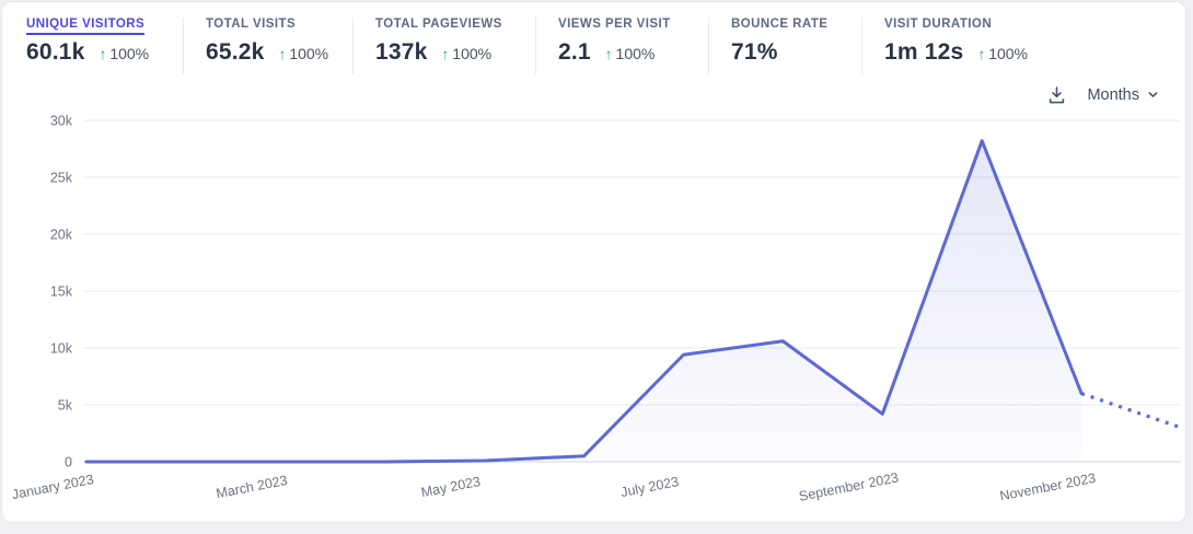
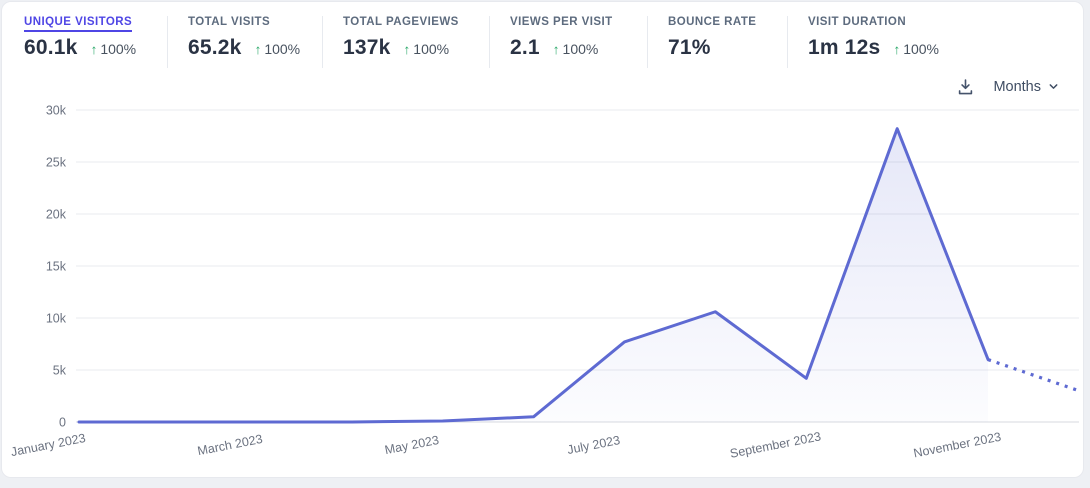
July 2023: 9.4k -> 7.7k
